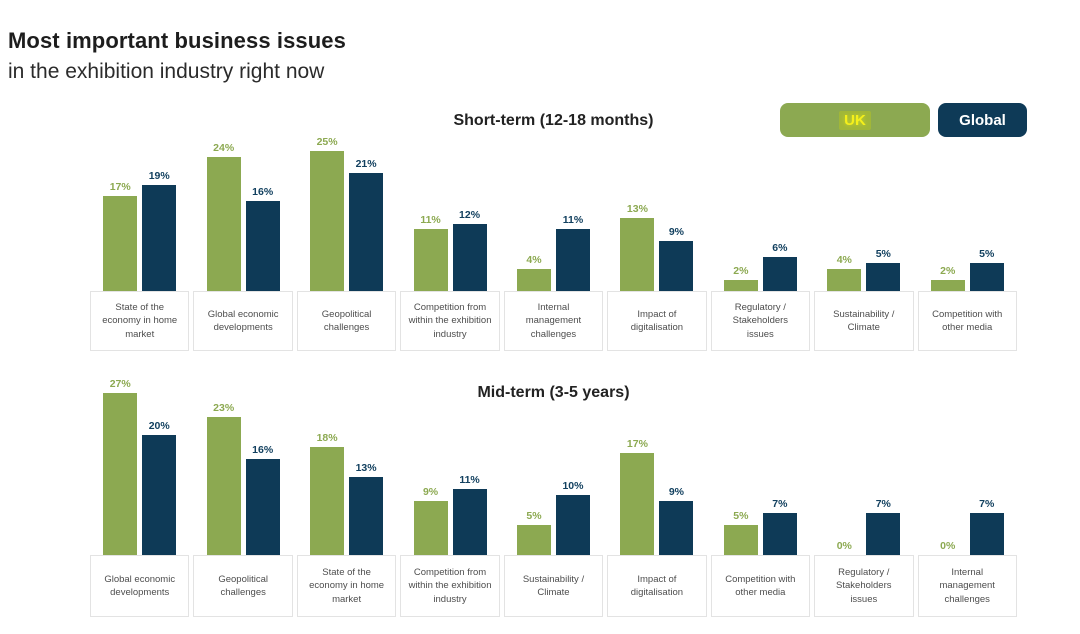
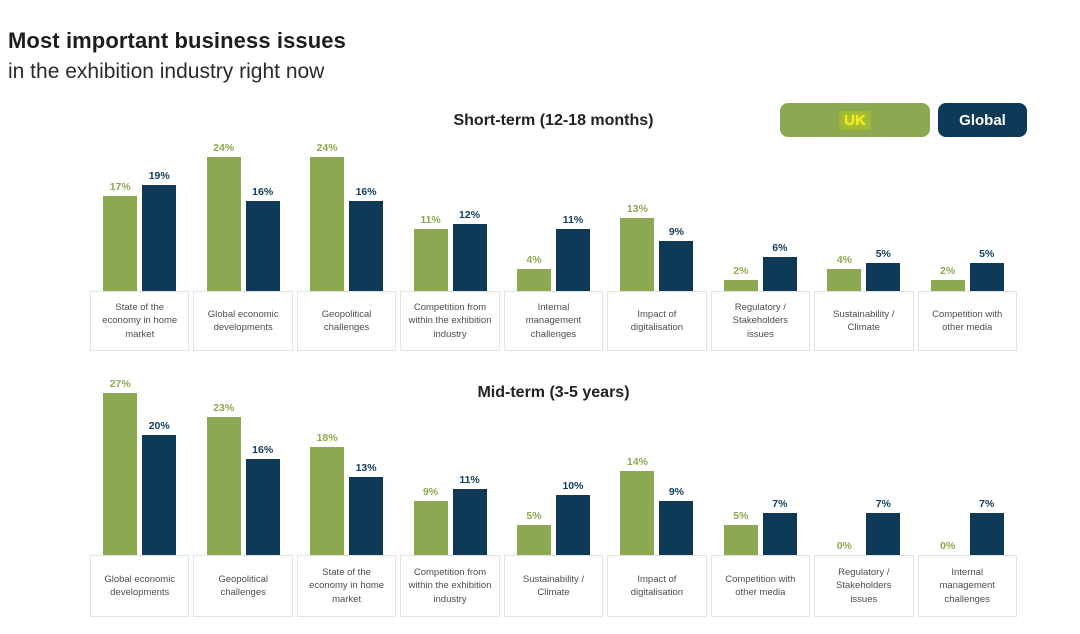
Short-term (12-18 months)/UK/Geopolitical challenges: 25% -> 24%
Short-term (12-18 months)/Global/Geopolitical challenges: 21% -> 16%
Mid-term (3-5 years)/UK/Impact of digitalisation: 17% -> 14%
